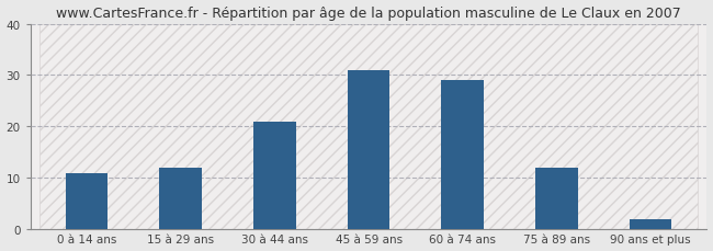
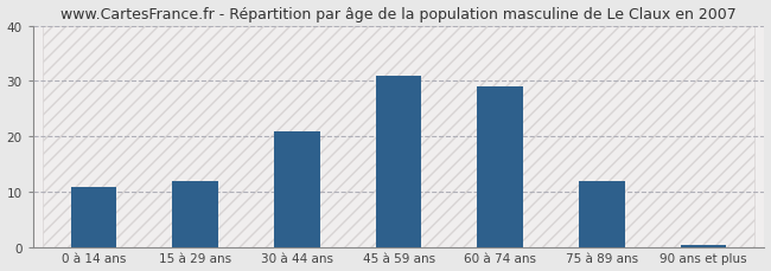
90 ans et plus: 2.0 -> 0.5
